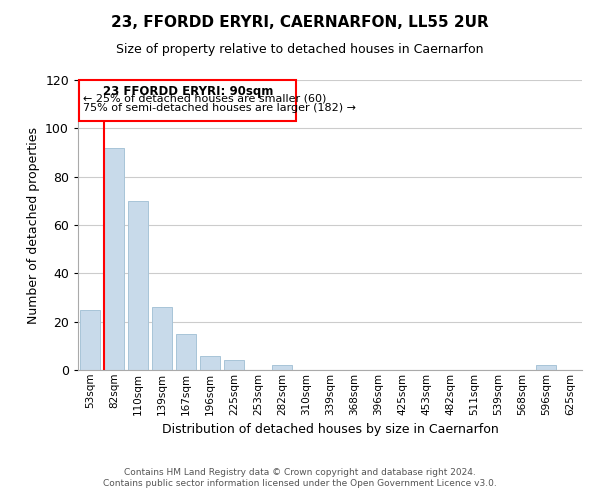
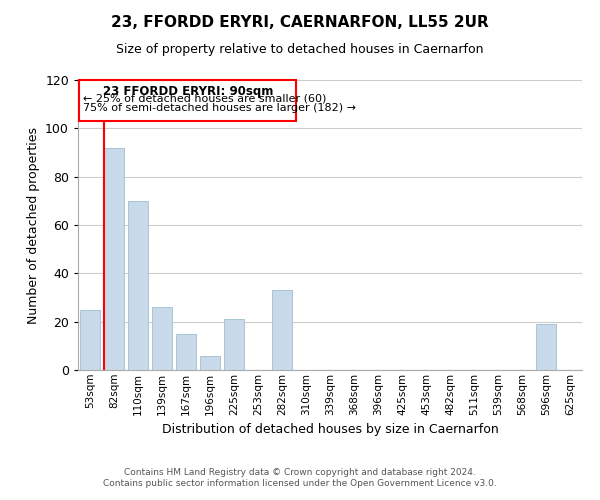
225sqm: 4 -> 21
282sqm: 2 -> 33
596sqm: 2 -> 19
